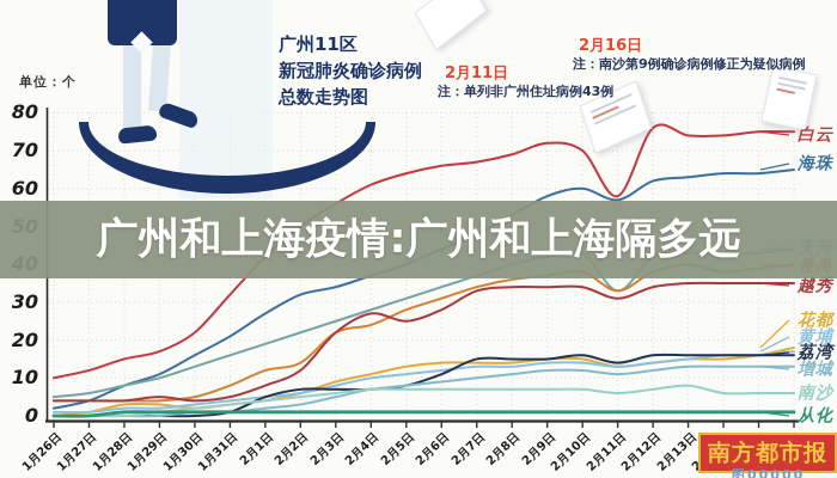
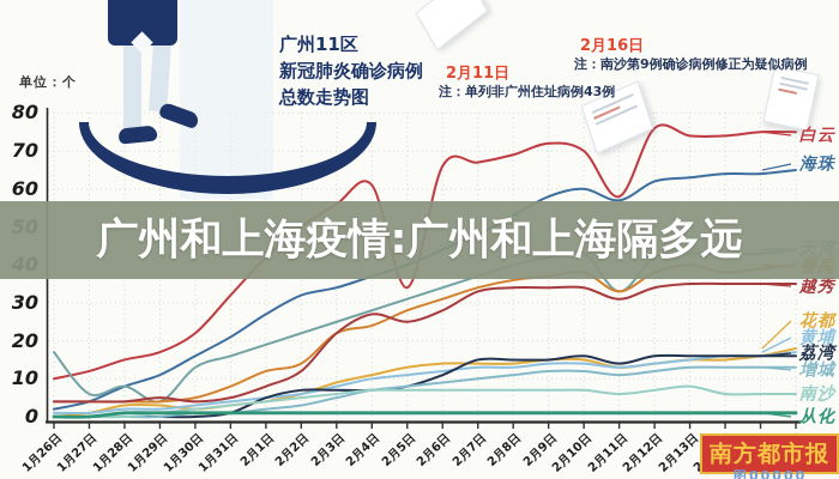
天河/1月26日: 5 -> 17
天河/1月29日: 10 -> 4
白云/2月5日: 64 -> 34
